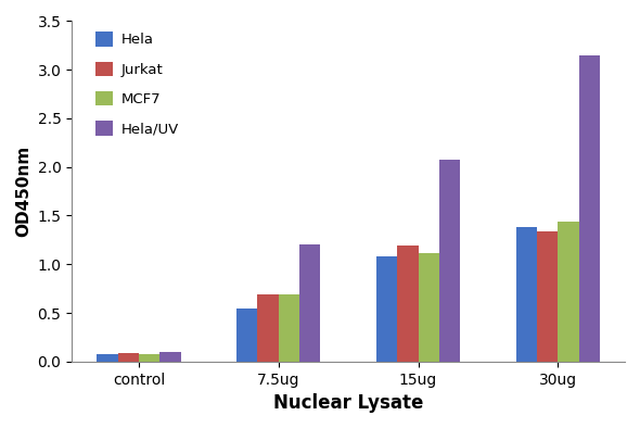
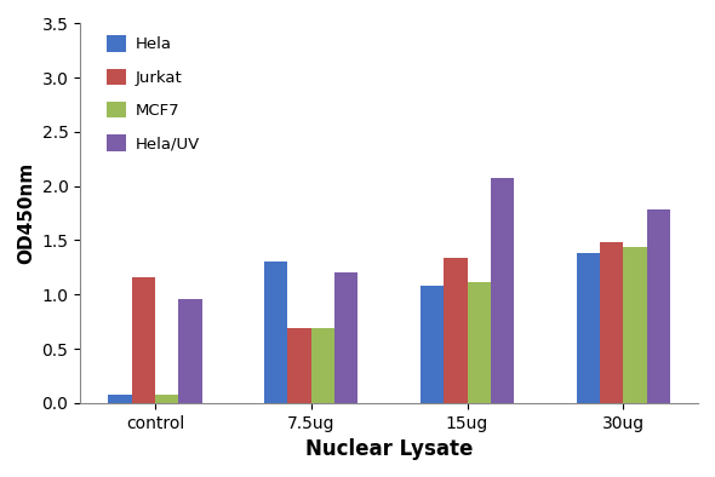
Jurkat/control: 0.09 -> 1.16
Hela/UV/control: 0.10 -> 0.96
Hela/7.5ug: 0.55 -> 1.30
Jurkat/15ug: 1.19 -> 1.34
Jurkat/30ug: 1.34 -> 1.48
Hela/UV/30ug: 3.15 -> 1.78
